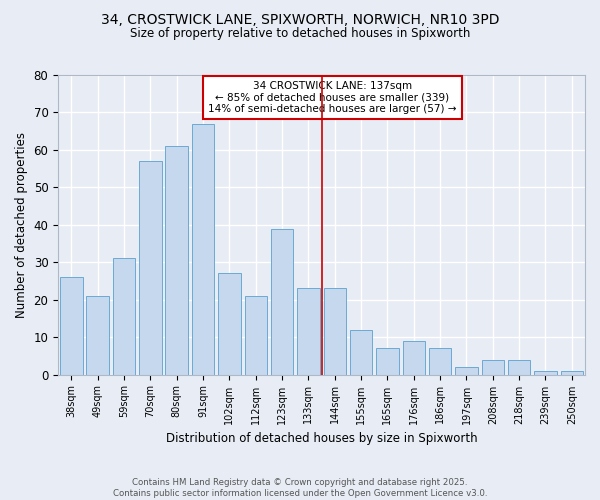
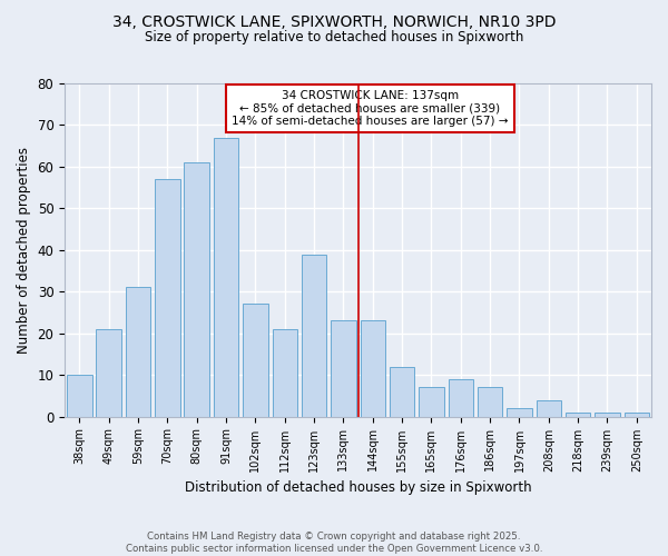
38sqm: 26 -> 10
218sqm: 4 -> 1
